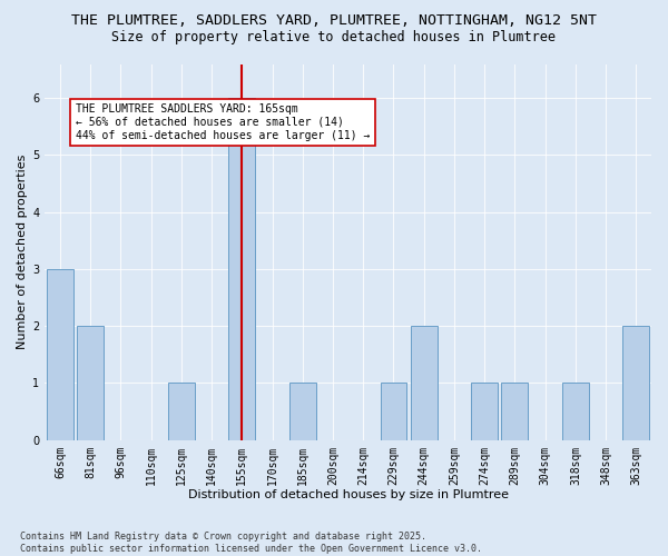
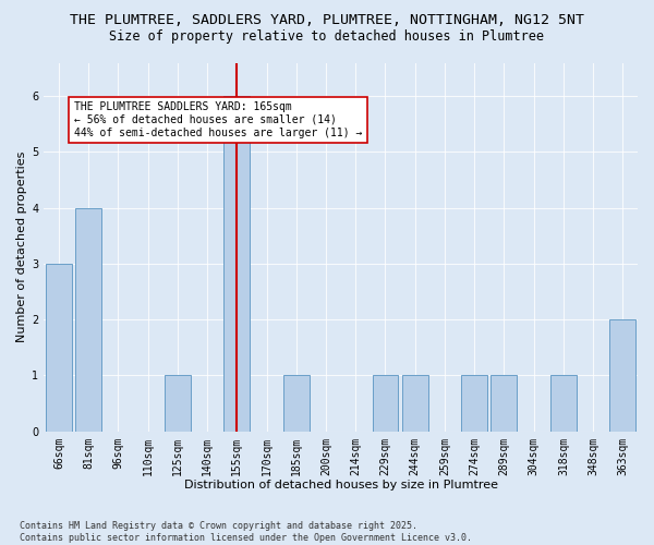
81sqm: 2 -> 4
244sqm: 2 -> 1
